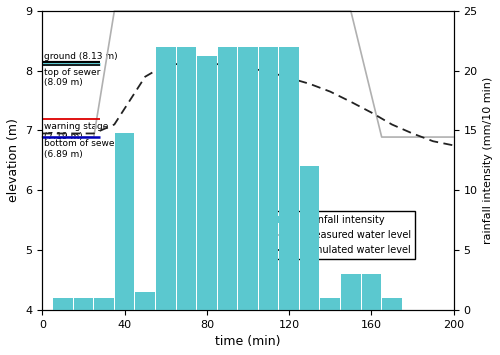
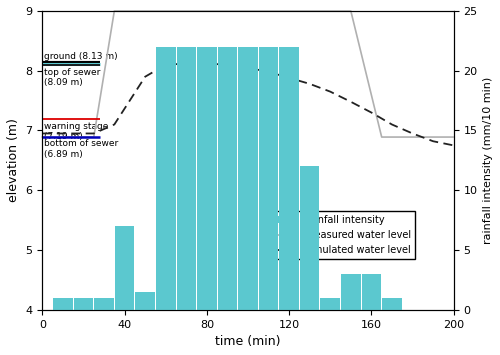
rainfall intensity/40: 14.8 -> 7.0
rainfall intensity/80: 21.2 -> 22.0
